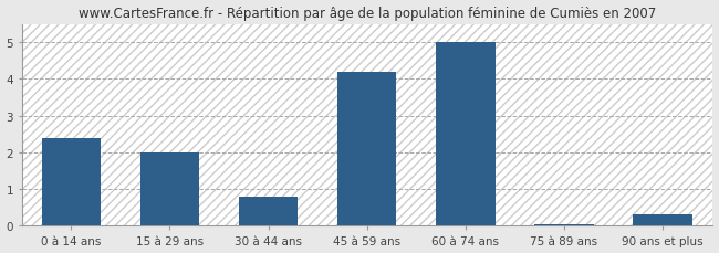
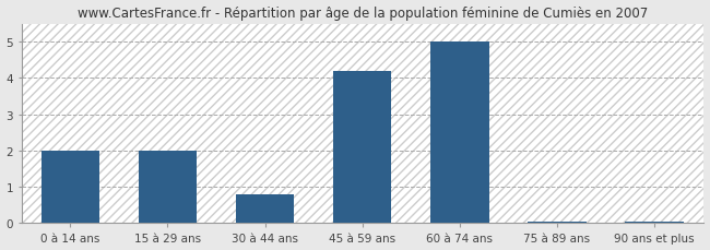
0 à 14 ans: 2.40 -> 2.00
90 ans et plus: 0.30 -> 0.05
